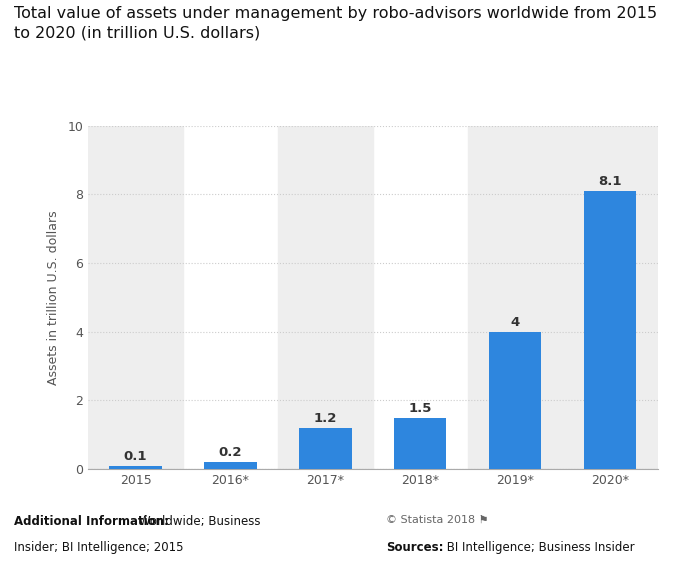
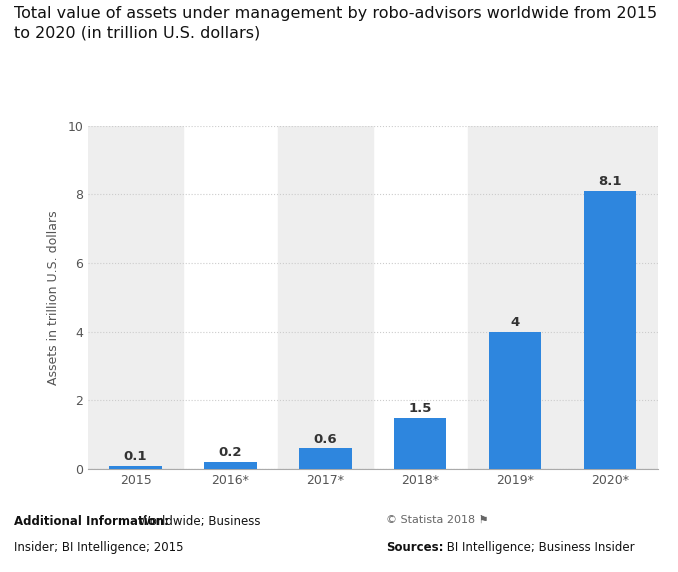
2017*: 1.2 -> 0.6
